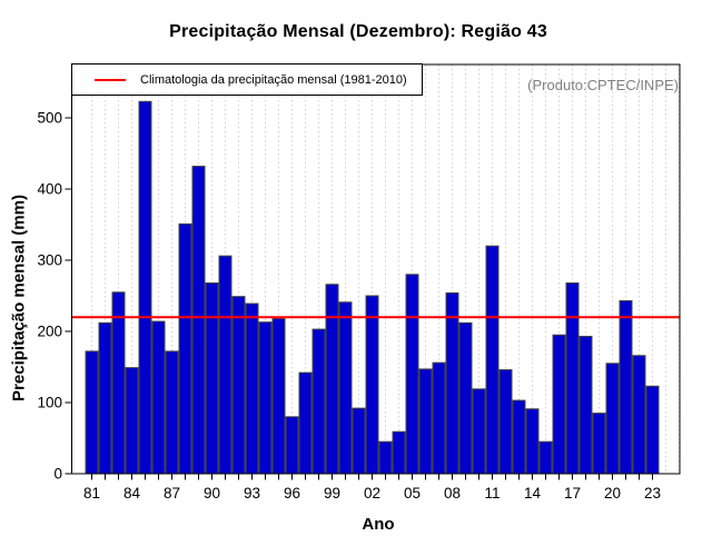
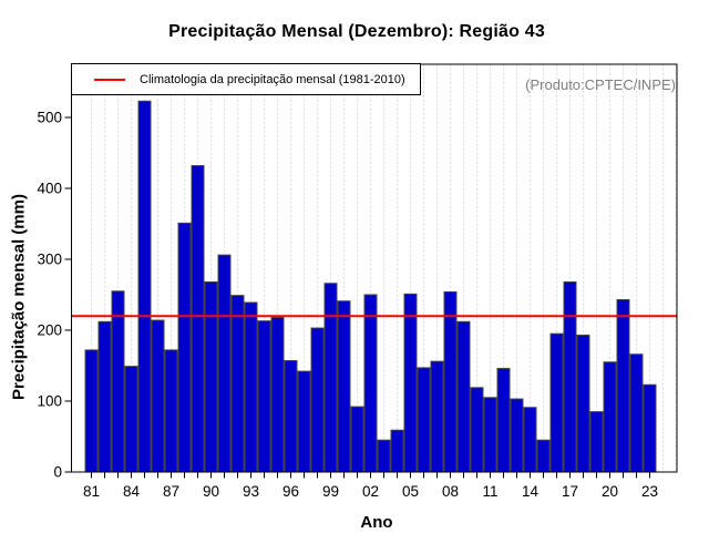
96: 80 -> 160
05: 280 -> 250
11: 320 -> 100
